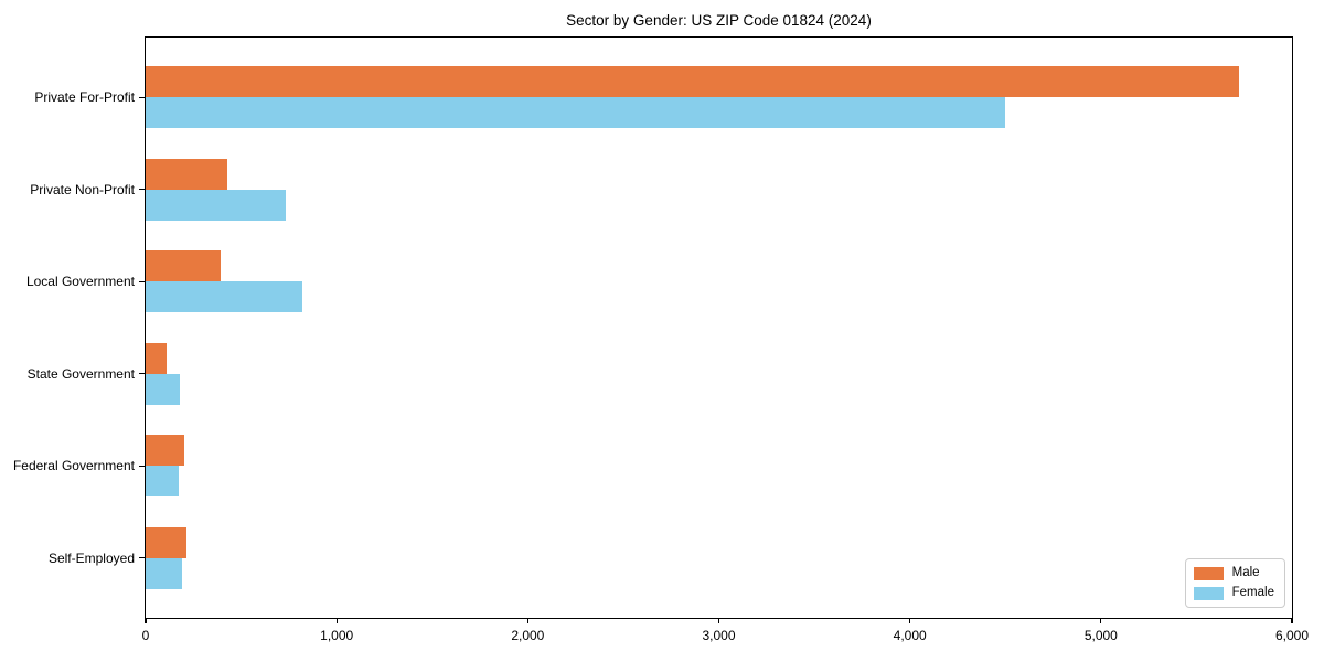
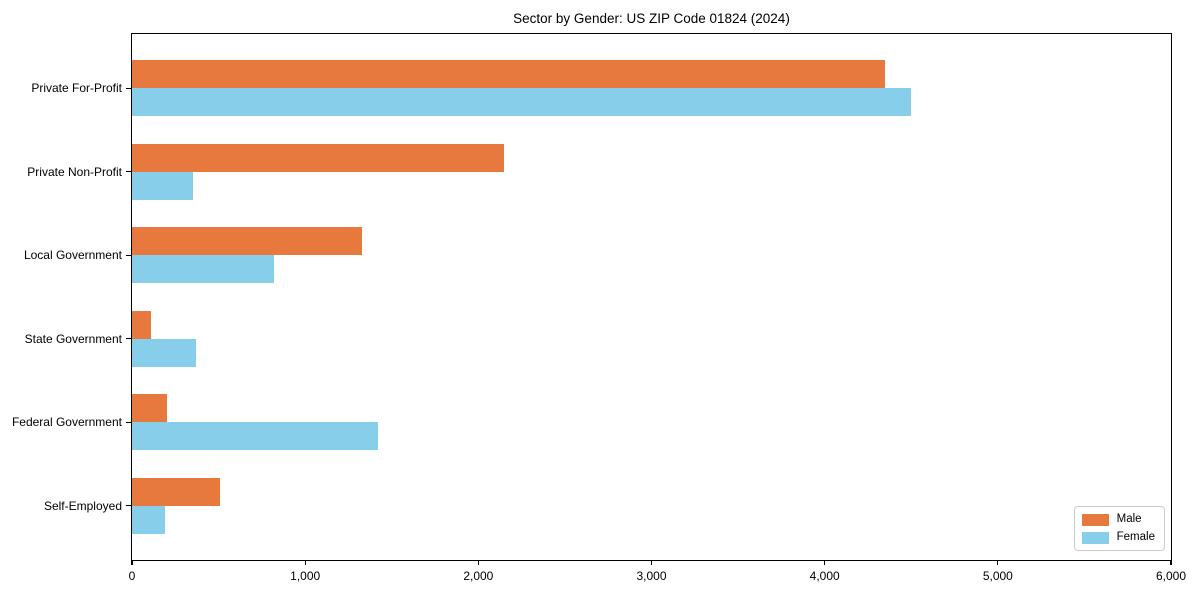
Male/Private For-Profit: 5720 -> 4350
Male/Private Non-Profit: 430 -> 2150
Female/Private Non-Profit: 740 -> 350
Male/Local Government: 390 -> 1330
Female/State Government: 180 -> 370
Female/Federal Government: 180 -> 1420
Male/Self-Employed: 220 -> 510
